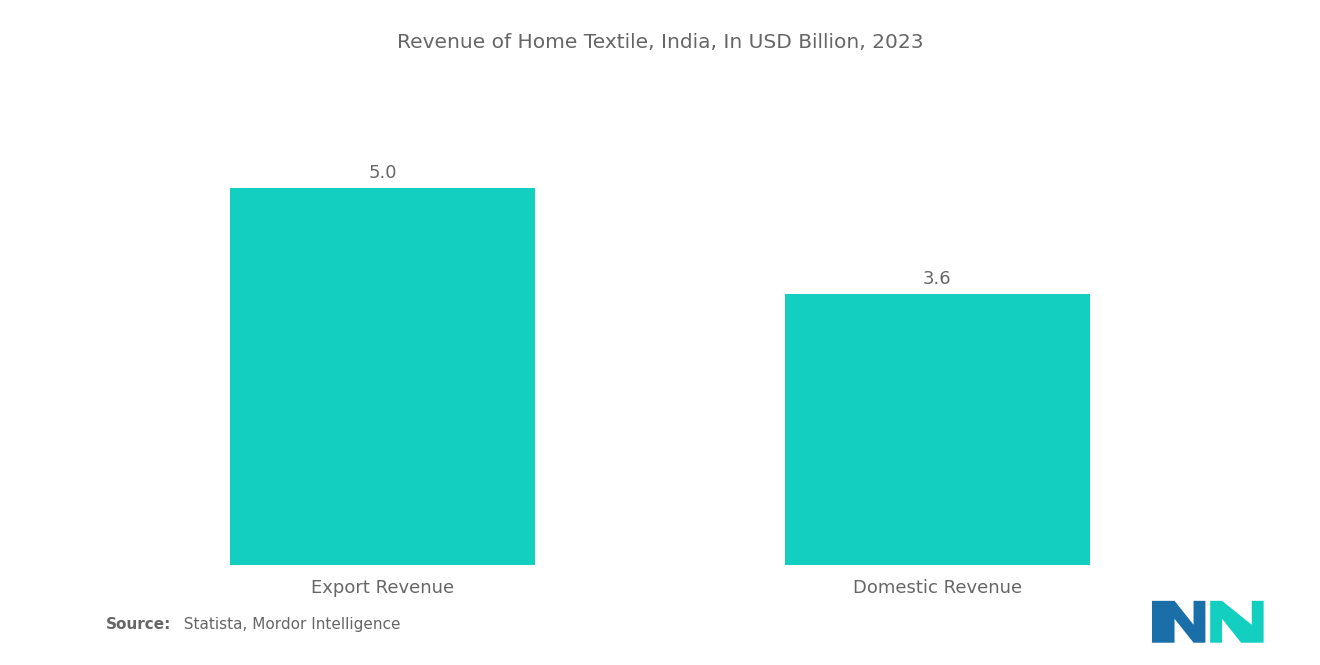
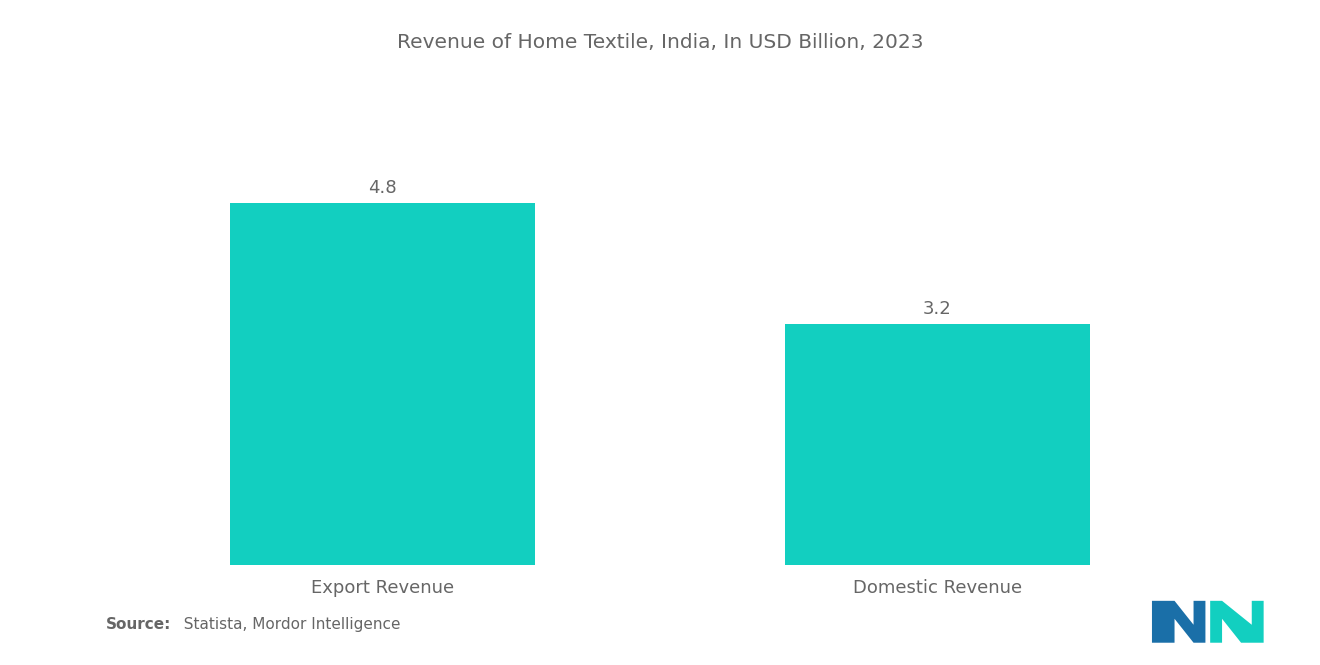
Export Revenue: 5.0 -> 4.8
Domestic Revenue: 3.6 -> 3.2
